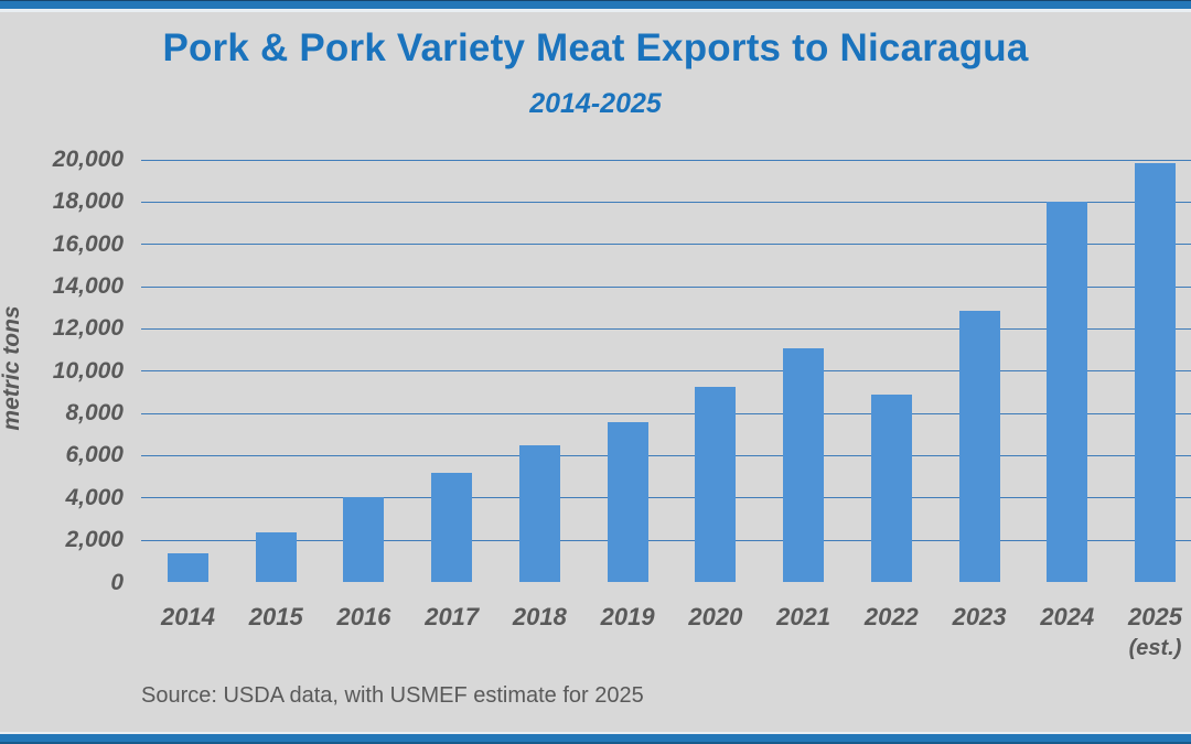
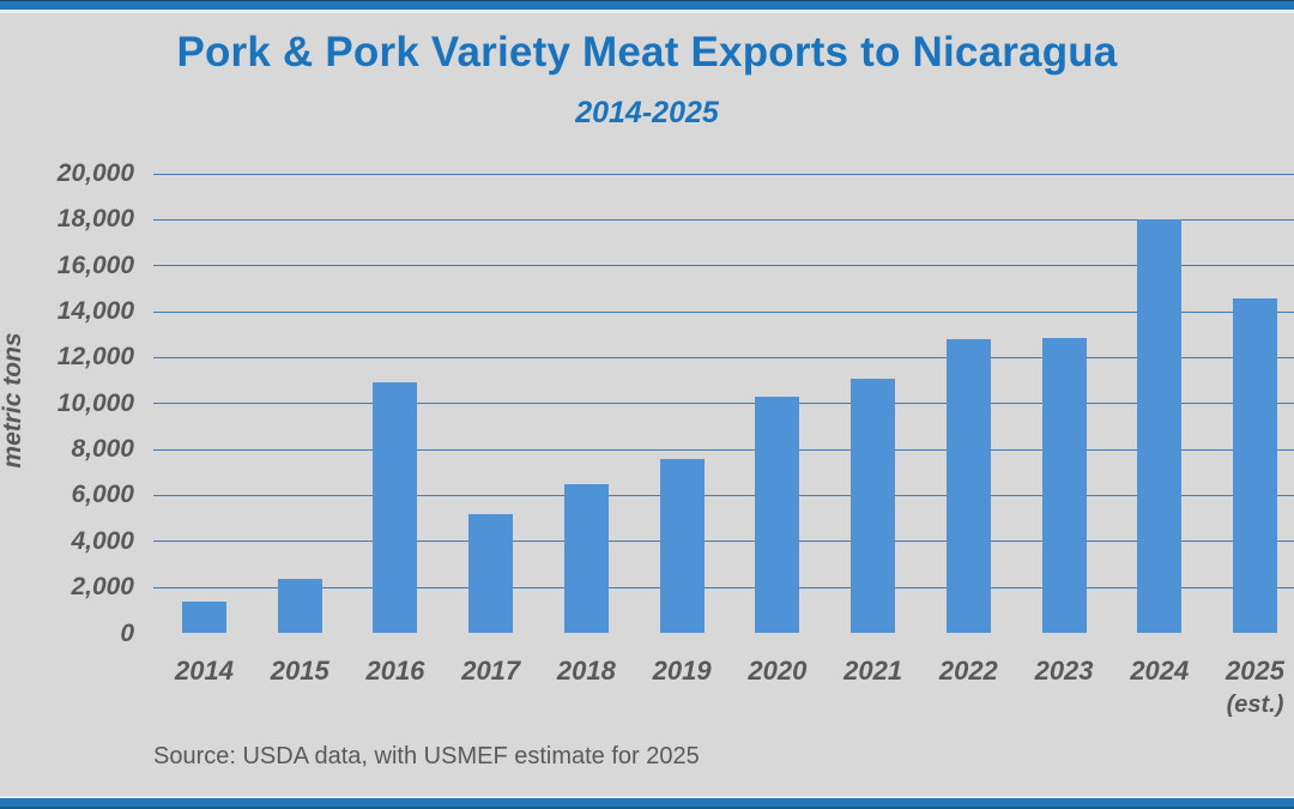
2016: 4000 -> 10900
2020: 9200 -> 10300
2022: 8900 -> 12800
2025: 19800 -> 14600
